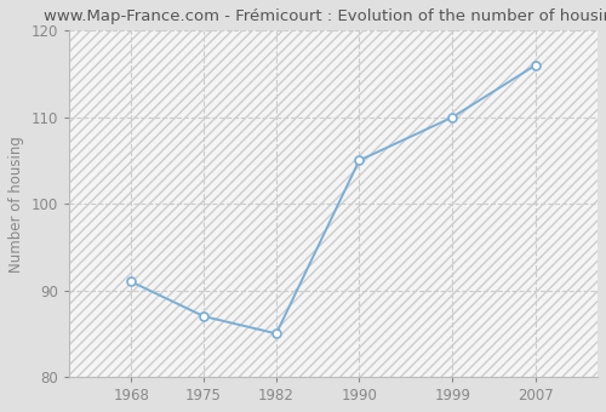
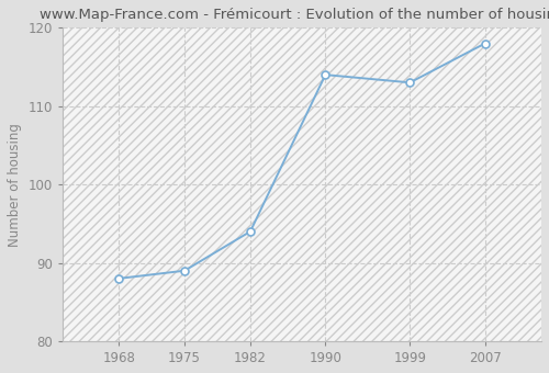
1968: 91 -> 88
1975: 87 -> 89
1982: 85 -> 94
1990: 105 -> 114
1999: 110 -> 113
2007: 116 -> 118
